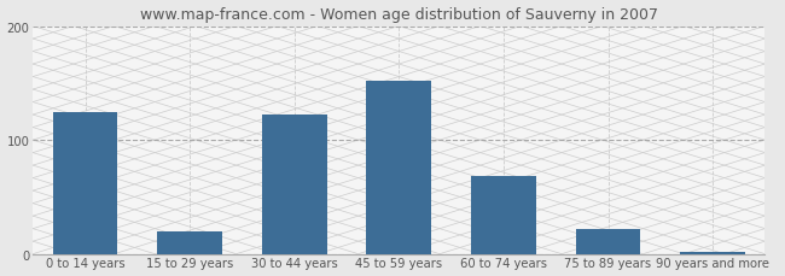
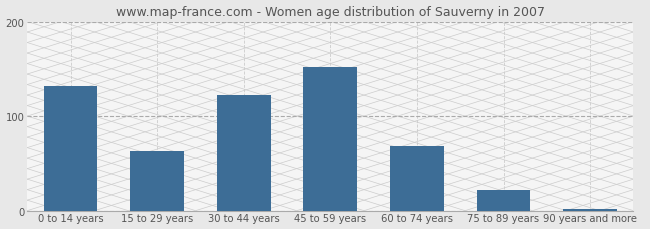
0 to 14 years: 124 -> 132
15 to 29 years: 20 -> 63
